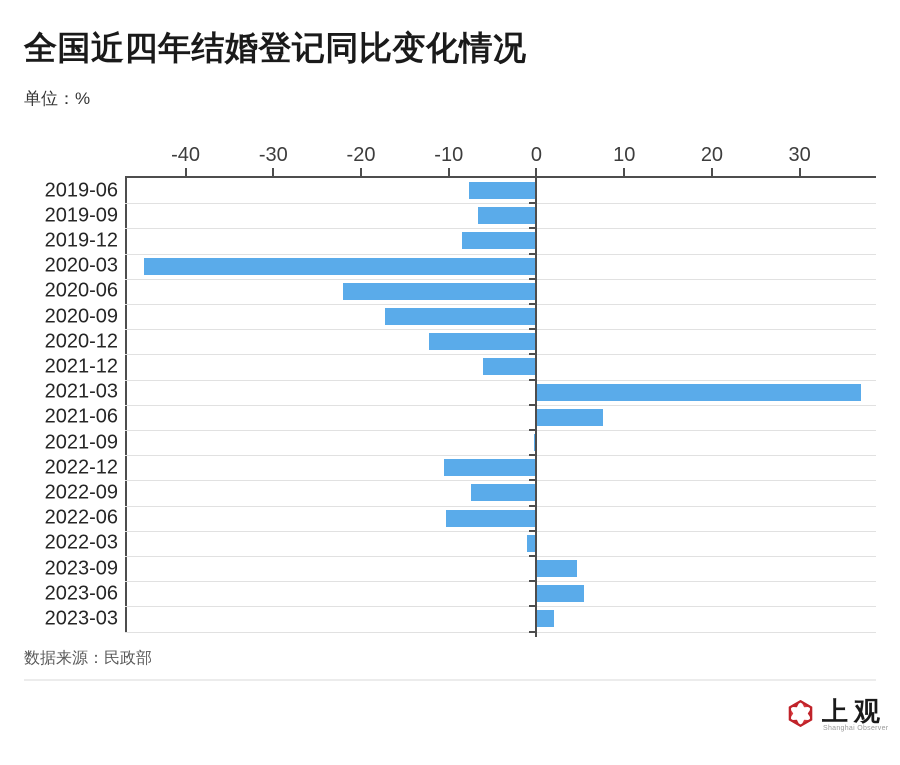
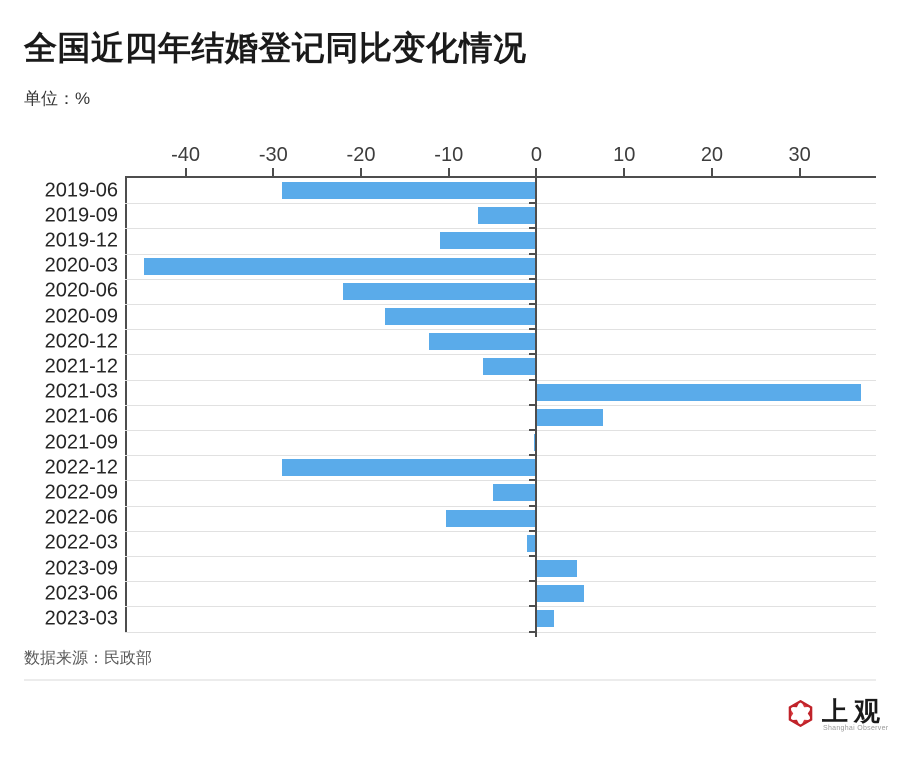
2019-06: -8 -> -29
2019-12: -8 -> -11
2022-12: -10 -> -29
2022-09: -8 -> -5
